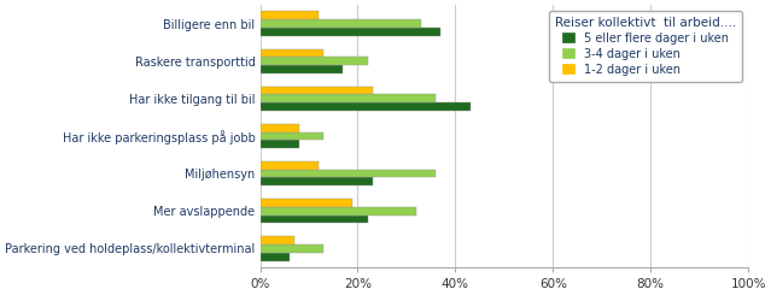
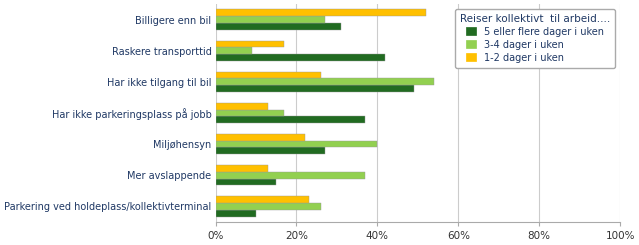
1-2 dager i uken/Billigere enn bil: 12% -> 52%
3-4 dager i uken/Billigere enn bil: 33% -> 27%
5 eller flere dager i uken/Billigere enn bil: 37% -> 31%
1-2 dager i uken/Raskere transporttid: 13% -> 17%
3-4 dager i uken/Raskere transporttid: 22% -> 9%
5 eller flere dager i uken/Raskere transporttid: 17% -> 42%
1-2 dager i uken/Har ikke tilgang til bil: 23% -> 26%
3-4 dager i uken/Har ikke tilgang til bil: 36% -> 54%
5 eller flere dager i uken/Har ikke tilgang til bil: 43% -> 49%
1-2 dager i uken/Har ikke parkeringsplass på jobb: 8% -> 13%
3-4 dager i uken/Har ikke parkeringsplass på jobb: 13% -> 17%
5 eller flere dager i uken/Har ikke parkeringsplass på jobb: 8% -> 37%
1-2 dager i uken/Miljøhensyn: 12% -> 22%
3-4 dager i uken/Miljøhensyn: 36% -> 40%
5 eller flere dager i uken/Miljøhensyn: 23% -> 27%
1-2 dager i uken/Mer avslappende: 19% -> 13%
3-4 dager i uken/Mer avslappende: 32% -> 37%
5 eller flere dager i uken/Mer avslappende: 22% -> 15%
1-2 dager i uken/Parkering ved holdeplass/kollektivterminal: 7% -> 23%
3-4 dager i uken/Parkering ved holdeplass/kollektivterminal: 13% -> 26%
5 eller flere dager i uken/Parkering ved holdeplass/kollektivterminal: 6% -> 10%
